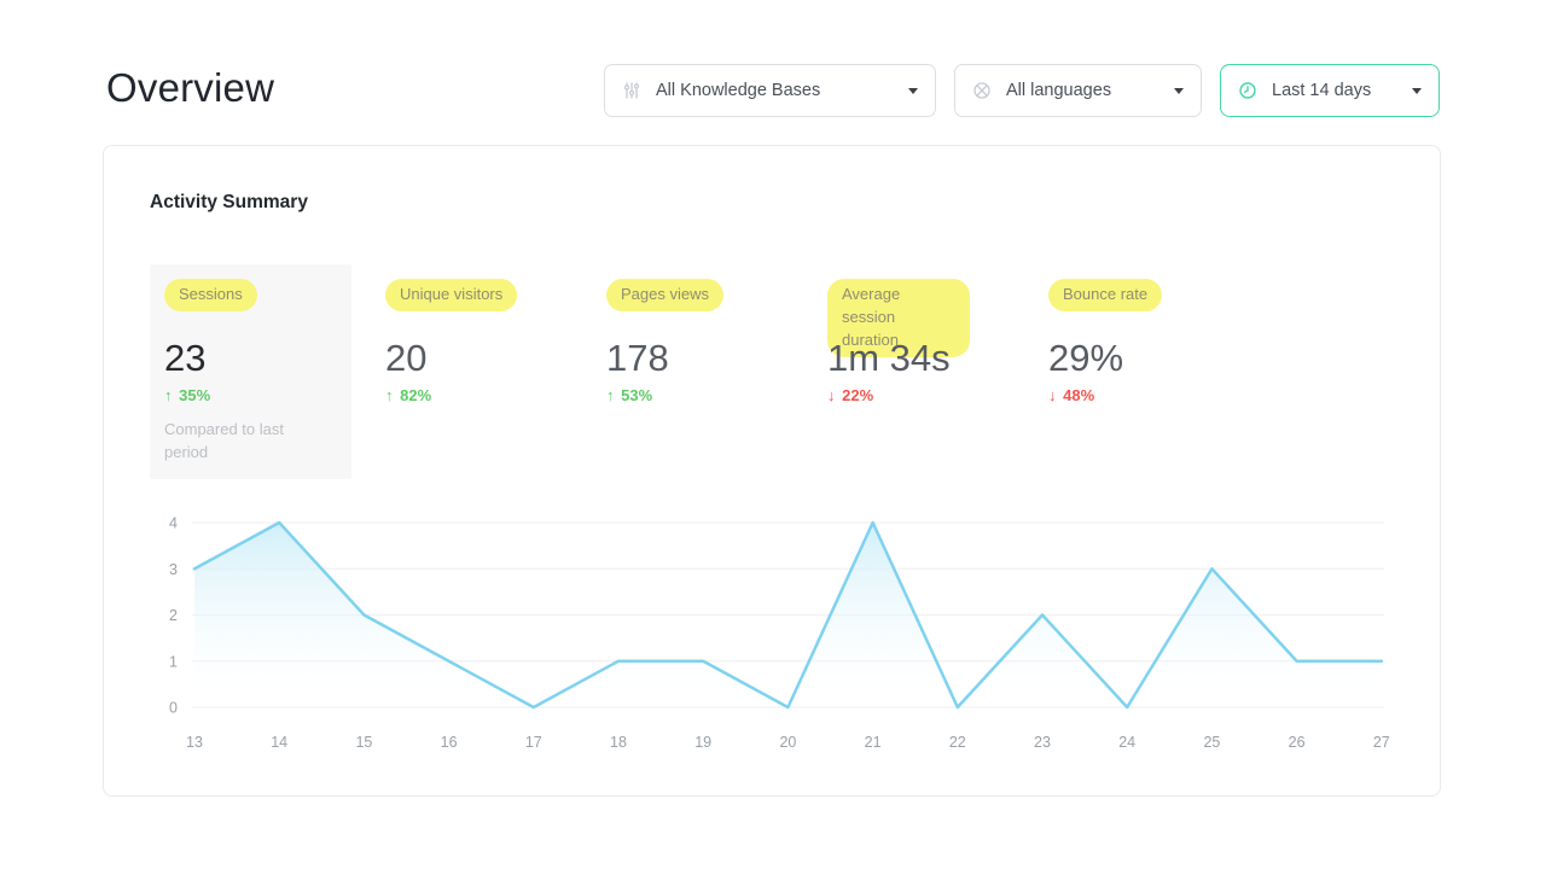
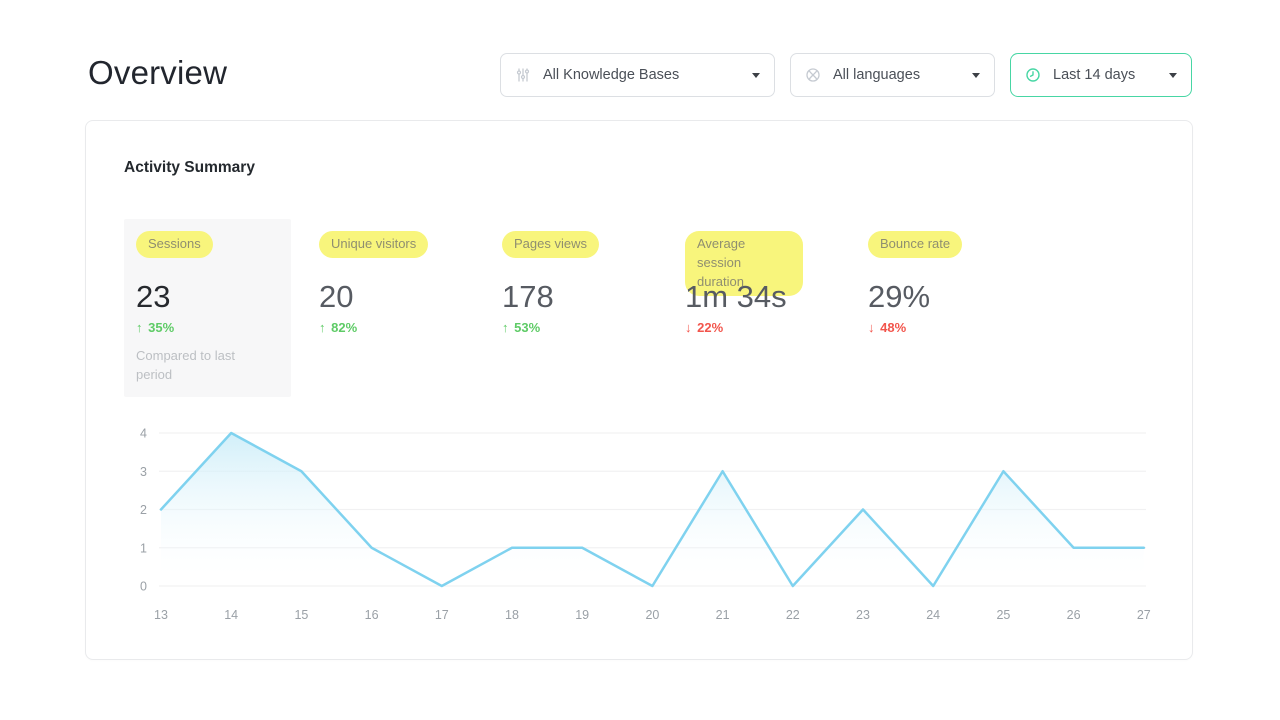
13: 3 -> 2
15: 2 -> 3
21: 4 -> 3
